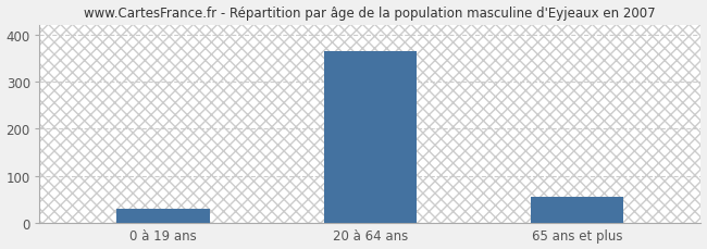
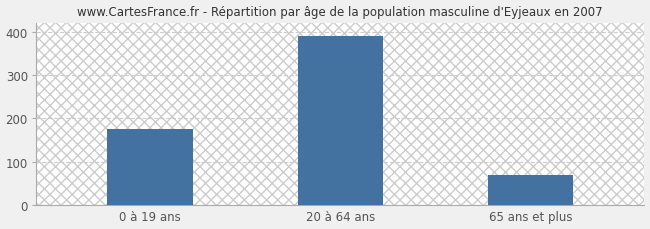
0 à 19 ans: 30 -> 175
20 à 64 ans: 365 -> 390
65 ans et plus: 55 -> 70
